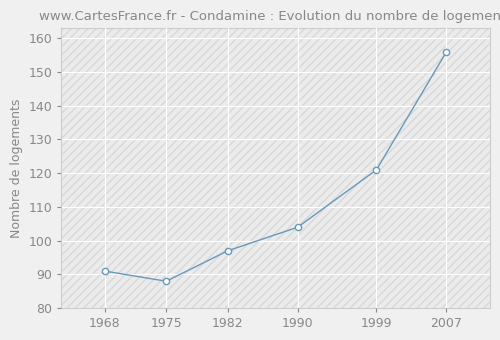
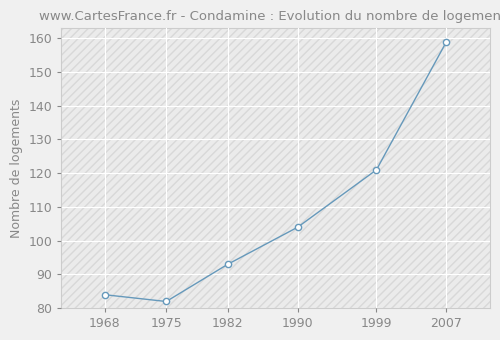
1968: 91 -> 84
1975: 88 -> 82
1982: 97 -> 93
2007: 156 -> 159
